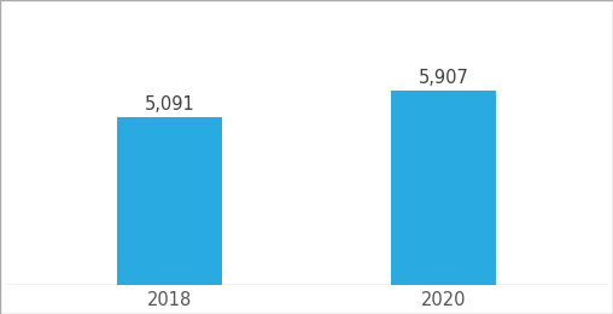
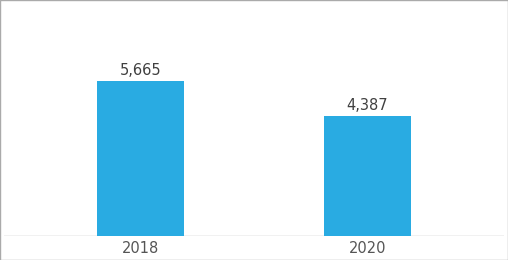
2018: 5,091 -> 5,665
2020: 5,907 -> 4,387
